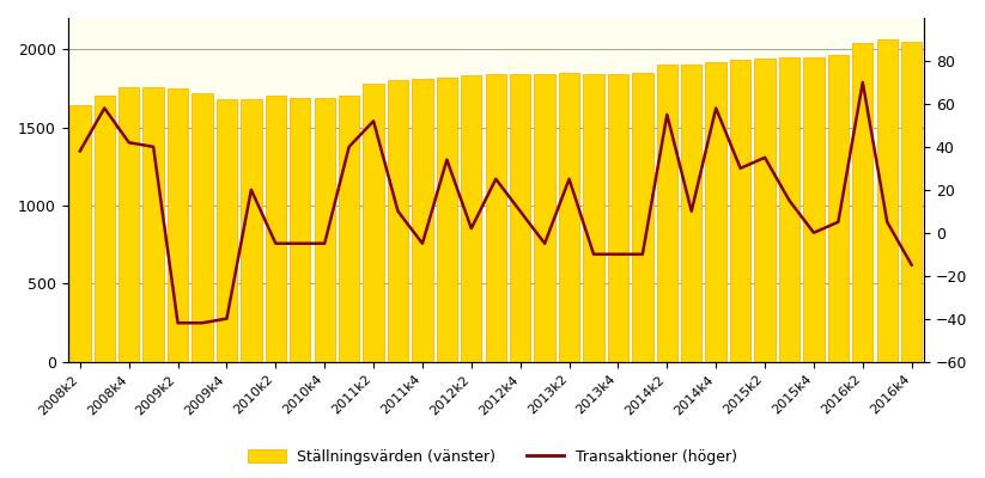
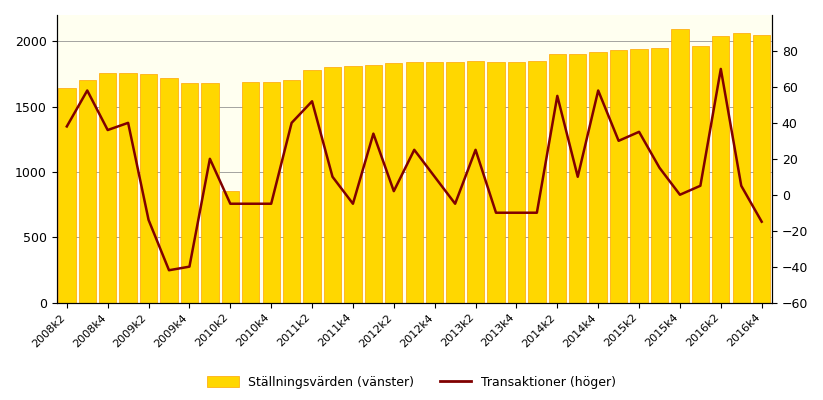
Transaktioner (höger)/2008k4: 42 -> 36
Transaktioner (höger)/2009k2: -42 -> -14
Ställningsvärden (vänster)/2010k2: 1700 -> 850
Ställningsvärden (vänster)/2015k4: 1950 -> 2090
